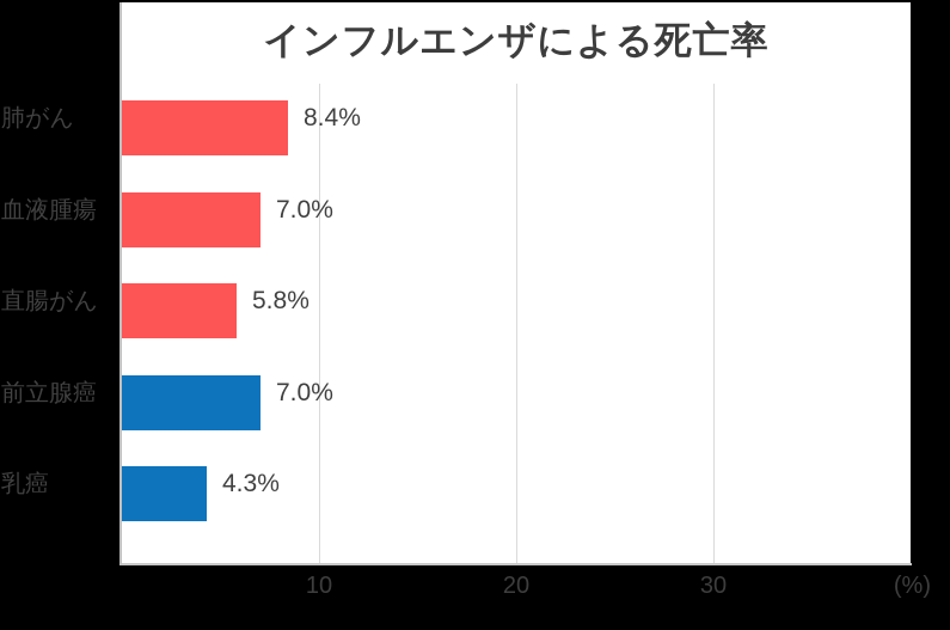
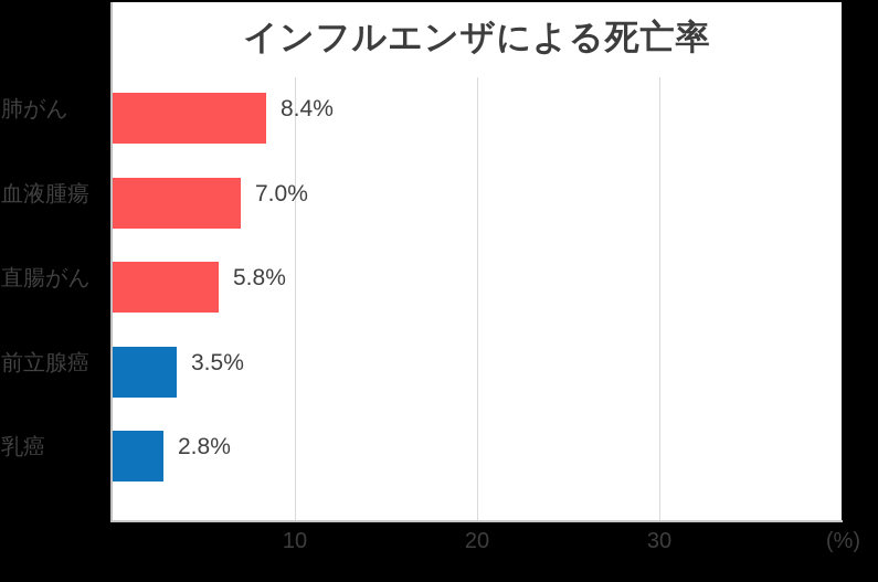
前立腺癌: 7.0% -> 3.5%
乳癌: 4.3% -> 2.8%
